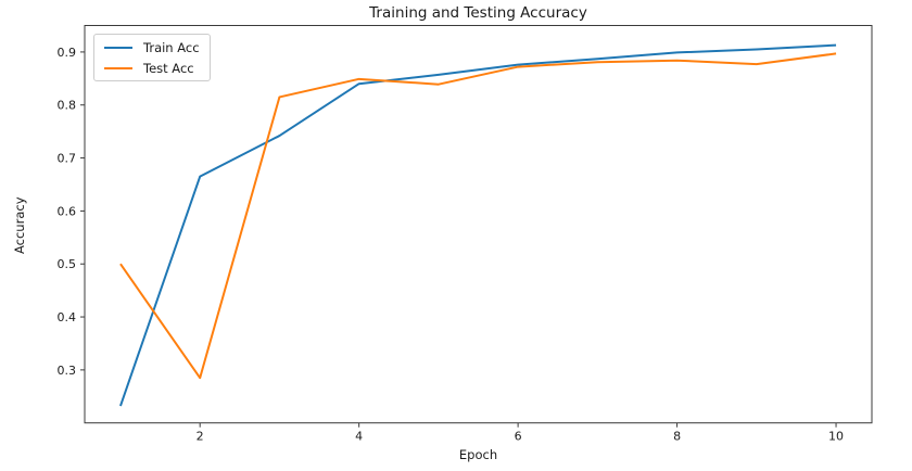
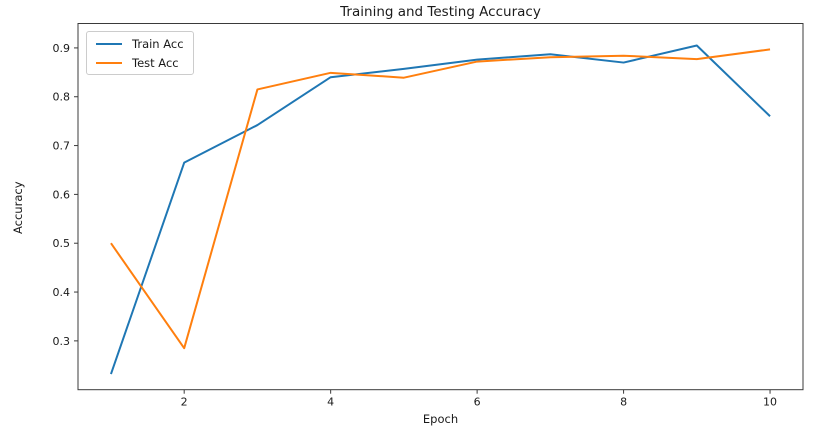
Train Acc/8: 0.90 -> 0.87
Train Acc/10: 0.91 -> 0.76
